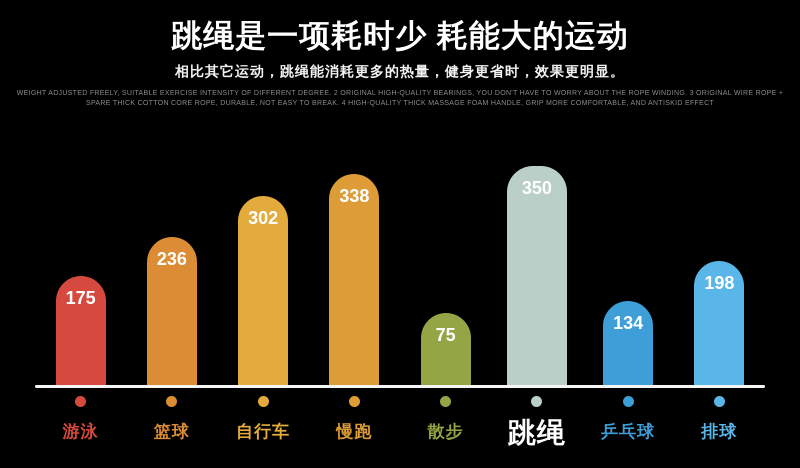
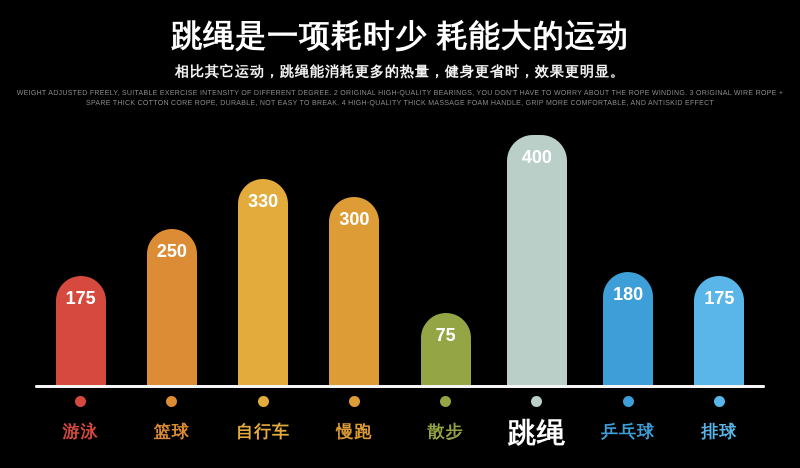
篮球: 236 -> 250
自行车: 302 -> 330
慢跑: 338 -> 300
跳绳: 350 -> 400
乒乓球: 134 -> 180
排球: 198 -> 175
